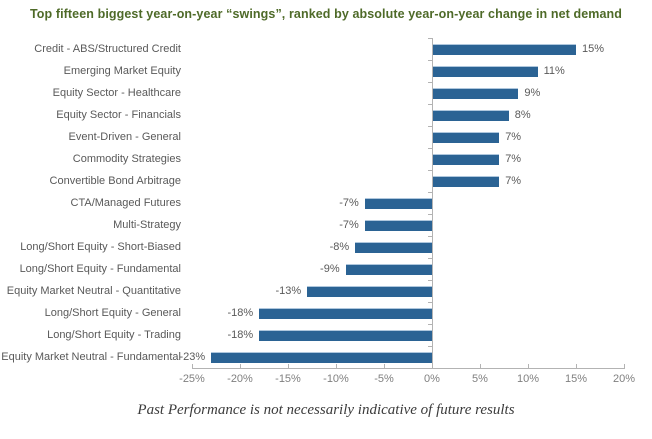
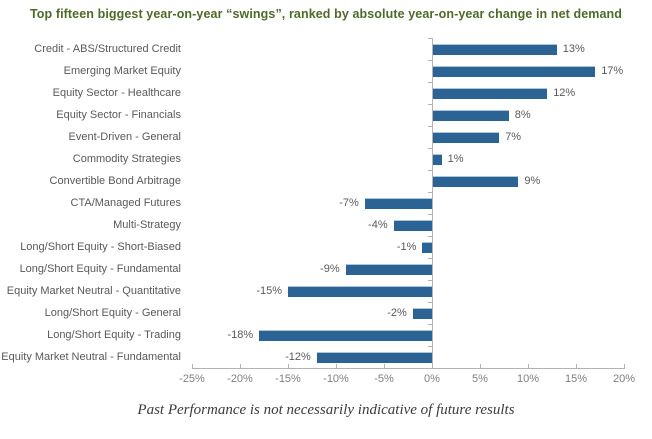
Credit - ABS/Structured Credit: 15% -> 13%
Emerging Market Equity: 11% -> 17%
Equity Sector - Healthcare: 9% -> 12%
Commodity Strategies: 7% -> 1%
Convertible Bond Arbitrage: 7% -> 9%
Multi-Strategy: -7% -> -4%
Long/Short Equity - Short-Biased: -8% -> -1%
Equity Market Neutral - Quantitative: -13% -> -15%
Long/Short Equity - General: -18% -> -2%
Equity Market Neutral - Fundamental: -23% -> -12%
